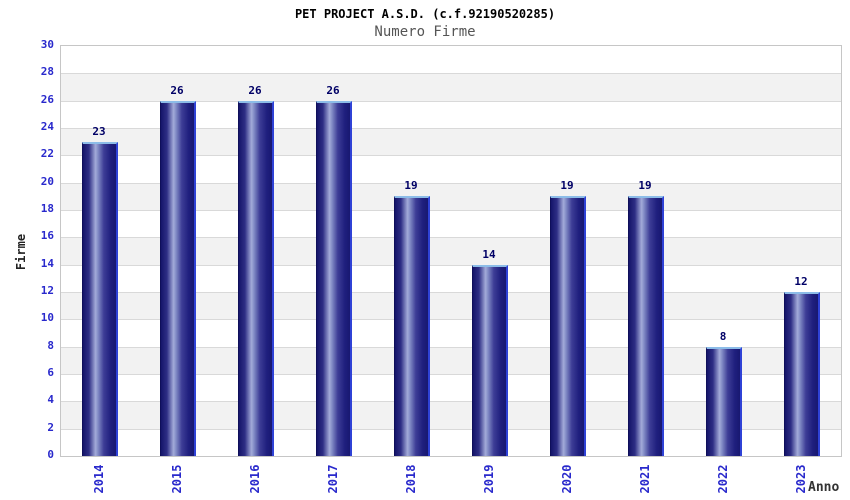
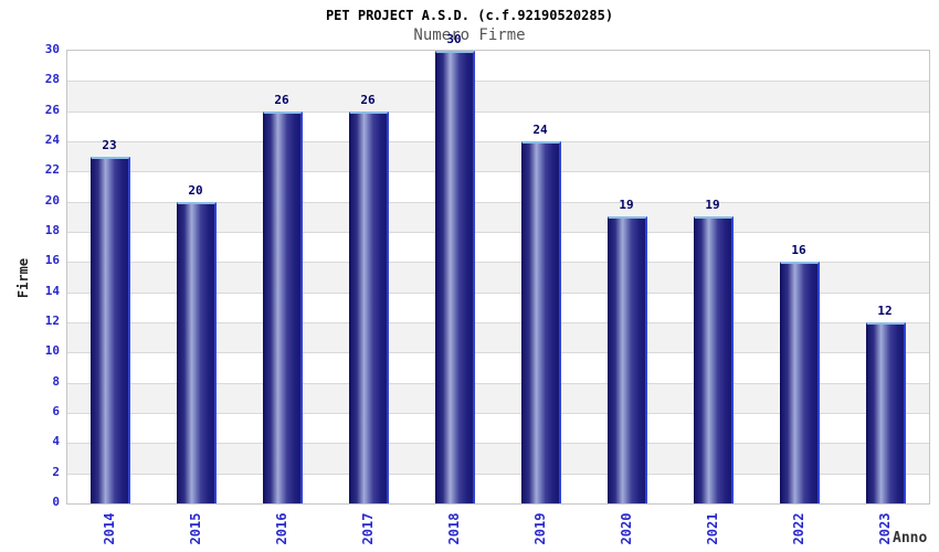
2015: 26 -> 20
2018: 19 -> 30
2019: 14 -> 24
2022: 8 -> 16
